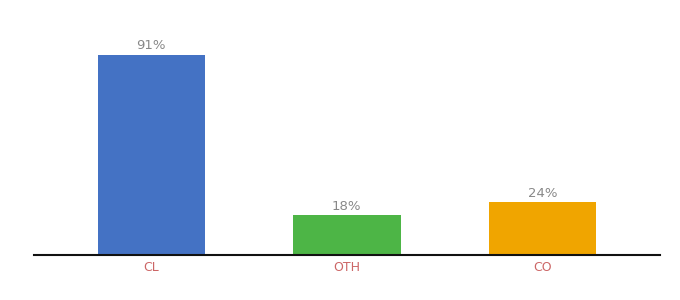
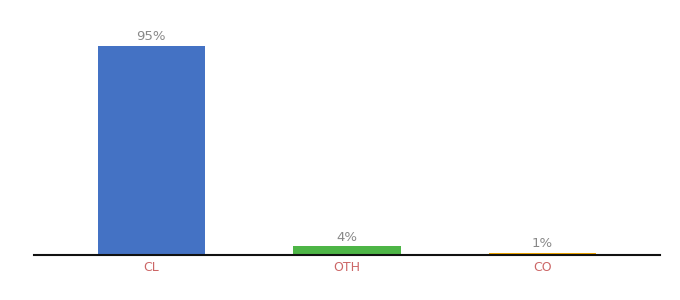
CL: 91% -> 95%
OTH: 18% -> 4%
CO: 24% -> 1%
